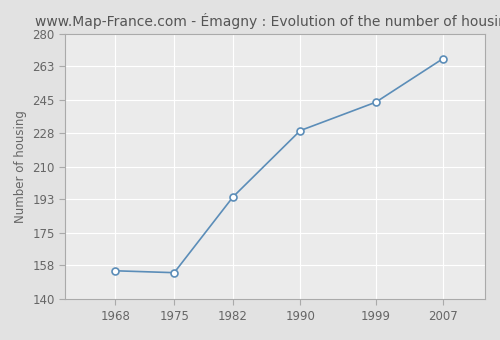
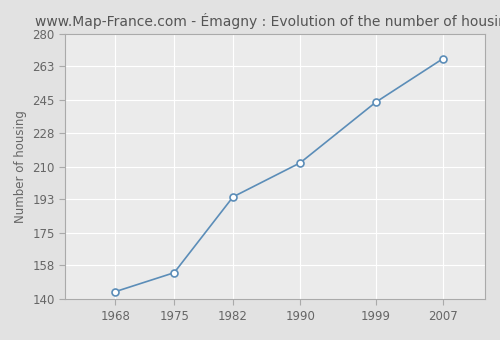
1968: 155 -> 144
1990: 229 -> 212
